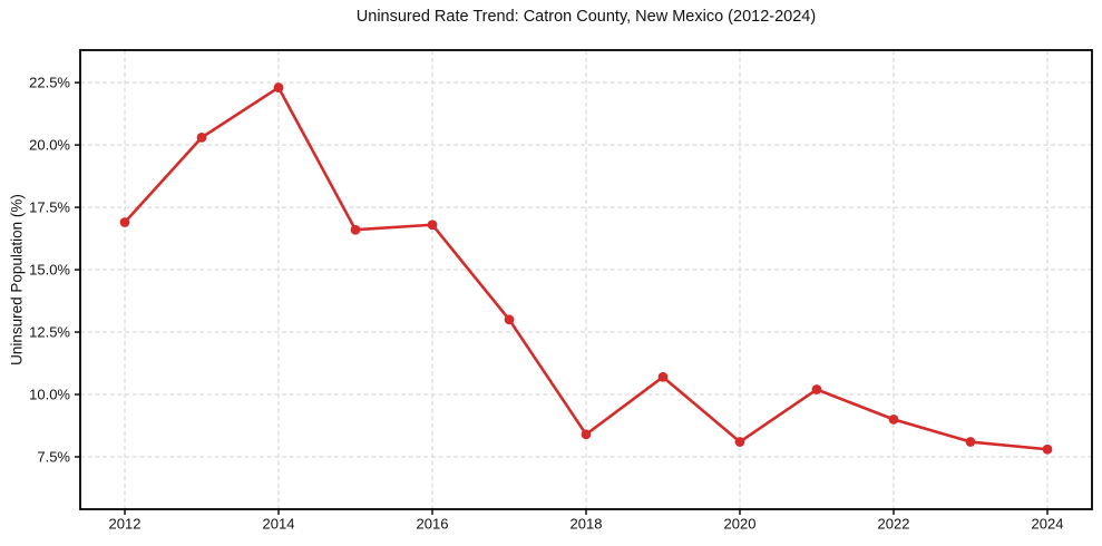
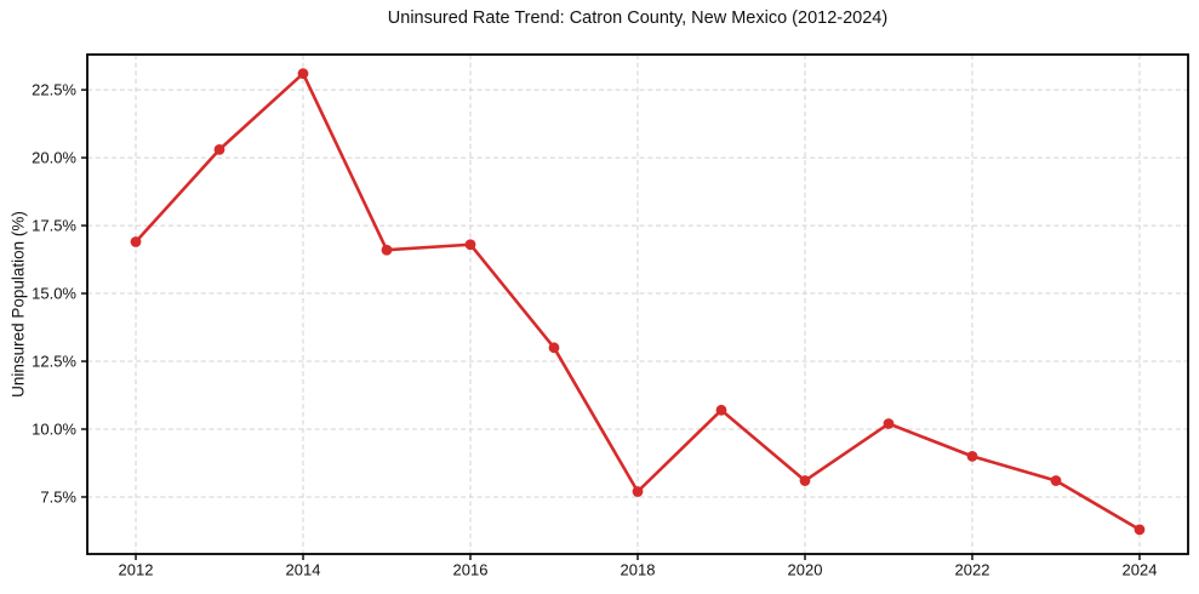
2014: 22.3% -> 23.1%
2018: 8.4% -> 7.7%
2024: 7.8% -> 6.3%
